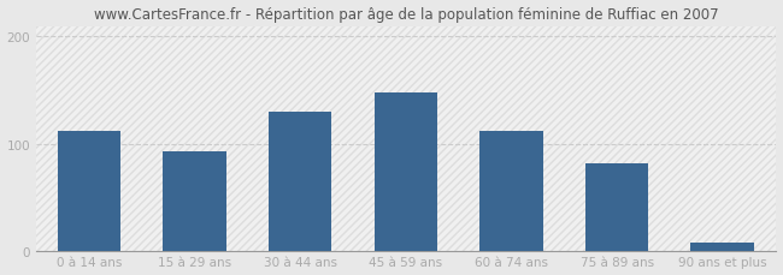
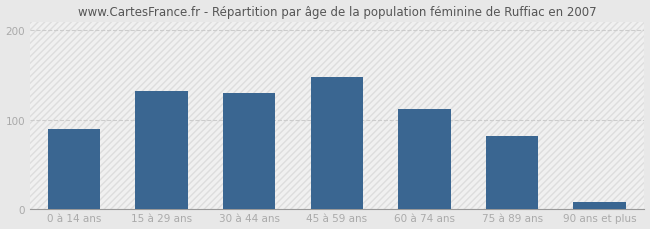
0 à 14 ans: 112 -> 90
15 à 29 ans: 93 -> 132
